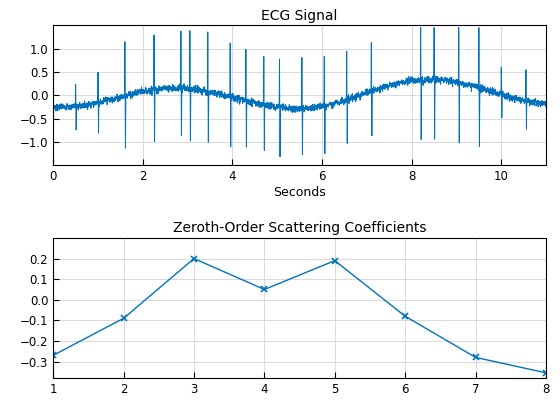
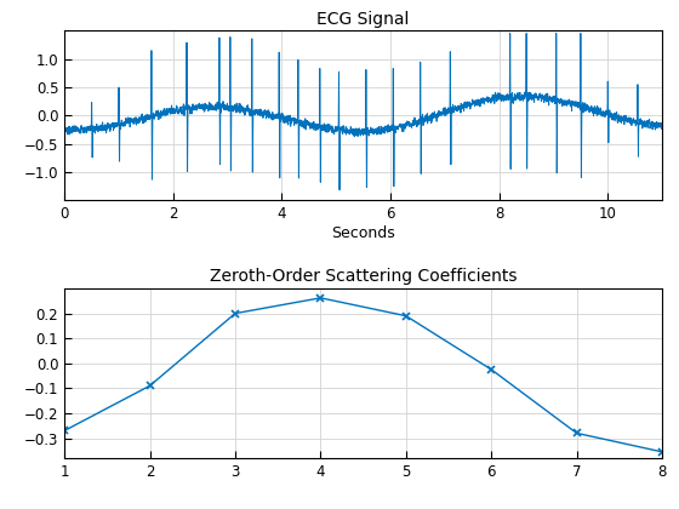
Zeroth-Order Scattering Coefficients/4: 0.050 -> 0.262
Zeroth-Order Scattering Coefficients/6: -0.080 -> -0.025
